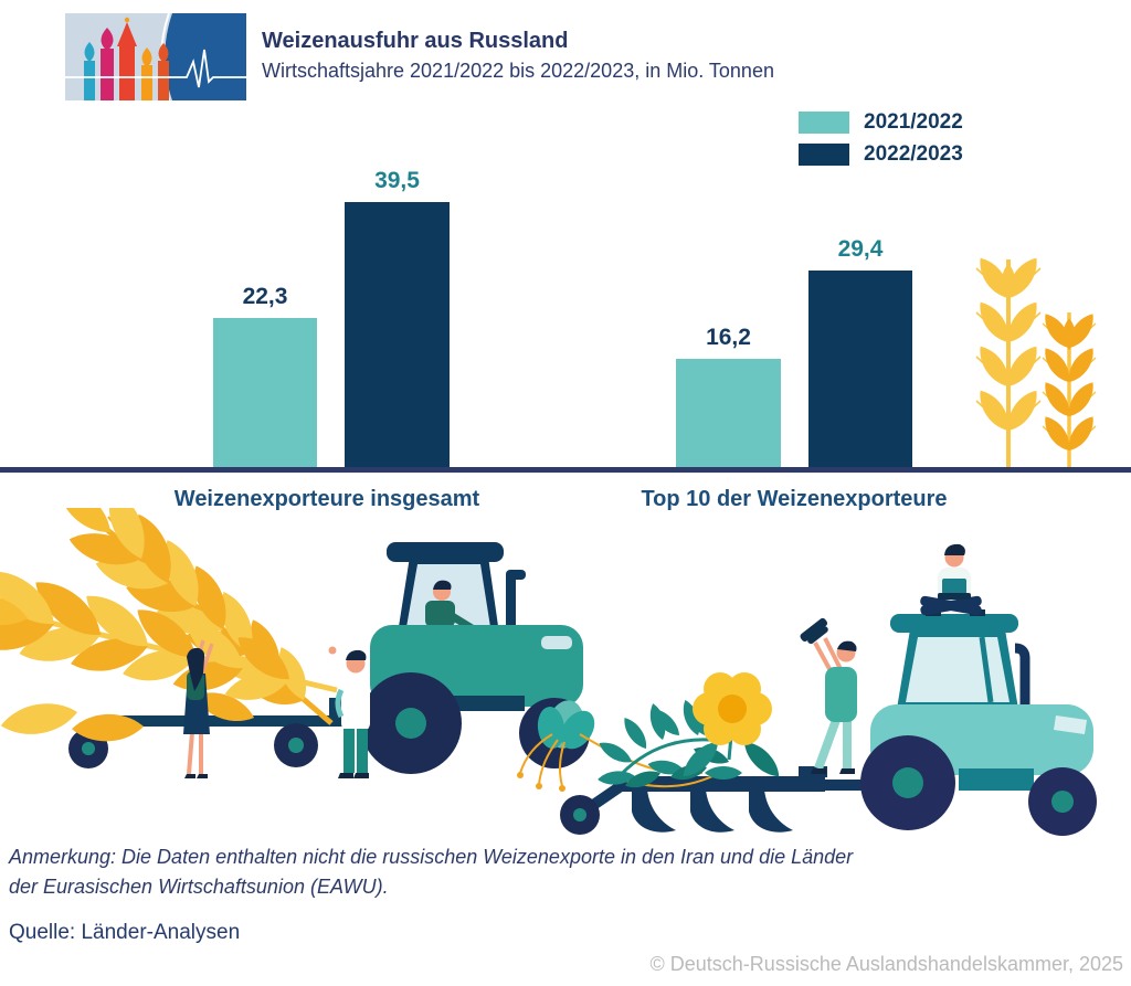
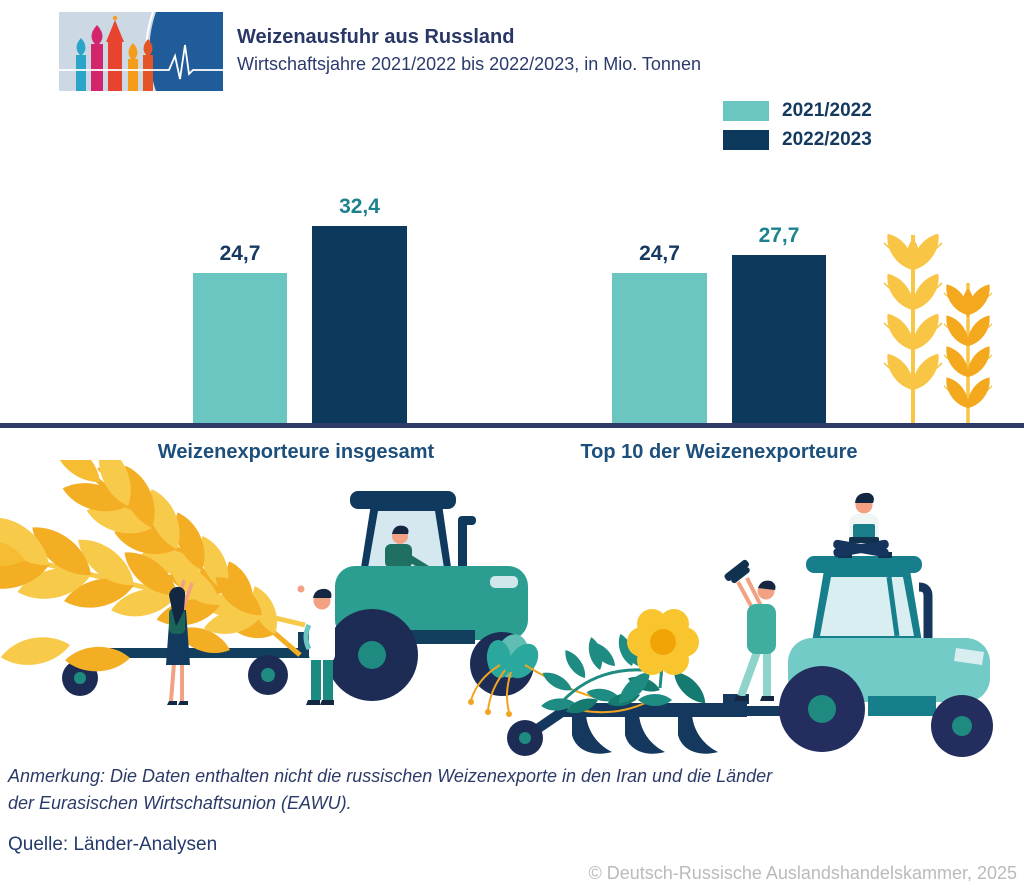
2021/2022/Weizenexporteure insgesamt: 22,3 -> 24,7
2022/2023/Weizenexporteure insgesamt: 39,5 -> 32,4
2021/2022/Top 10 der Weizenexporteure: 16,2 -> 24,7
2022/2023/Top 10 der Weizenexporteure: 29,4 -> 27,7
